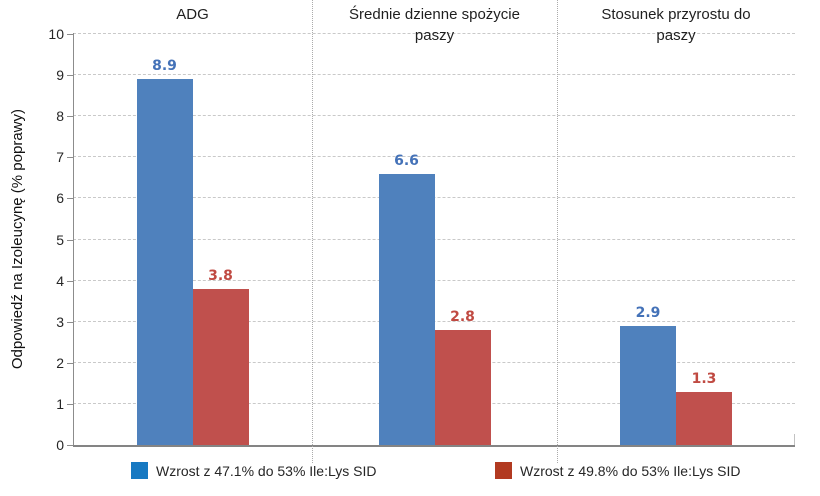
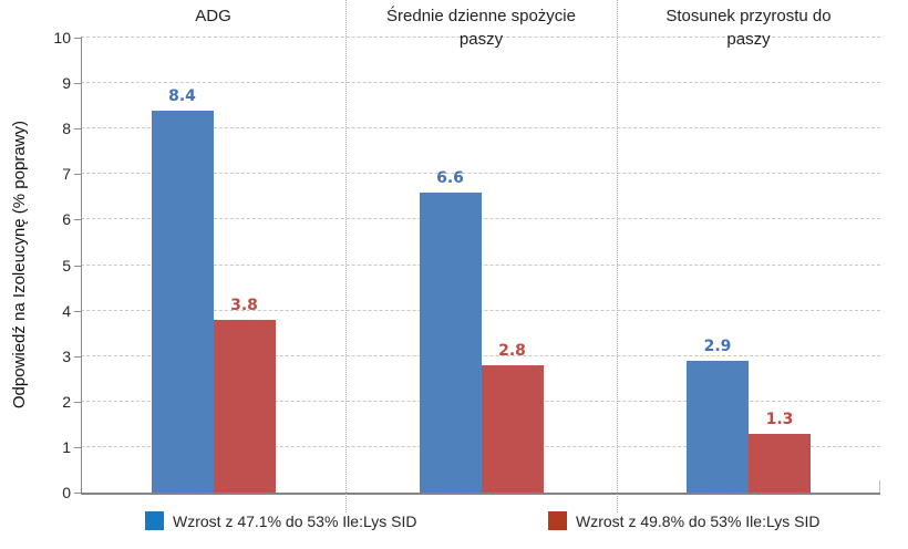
Wzrost z 47.1% do 53% Ile:Lys SID/ADG: 8.9 -> 8.4
